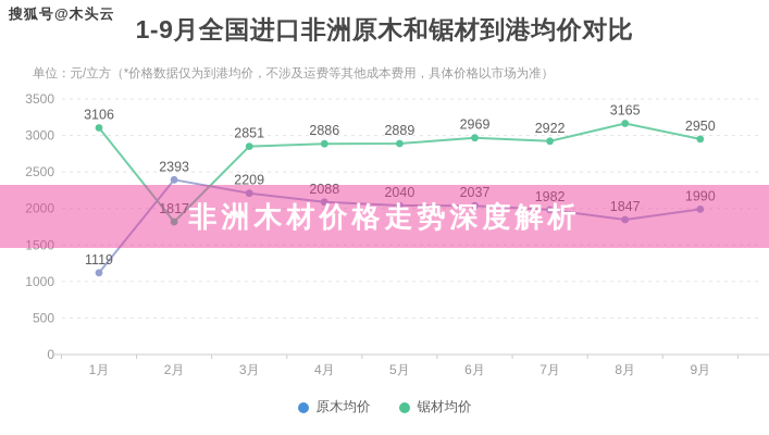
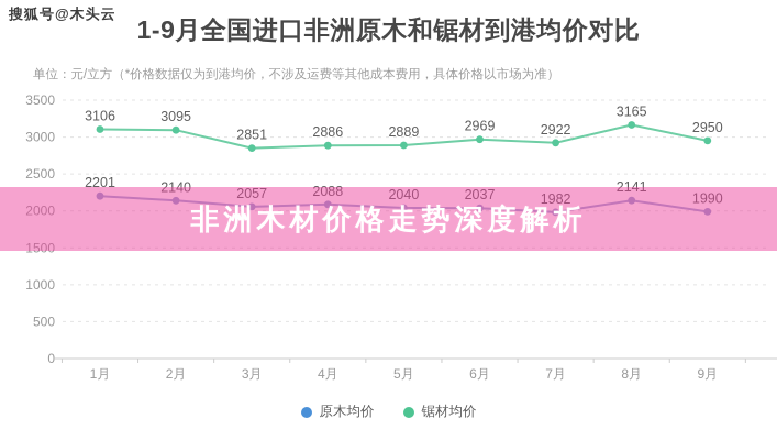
原木均价/1月: 1119 -> 2201
原木均价/2月: 2393 -> 2140
锯材均价/2月: 1817 -> 3095
原木均价/3月: 2209 -> 2057
原木均价/8月: 1847 -> 2141
